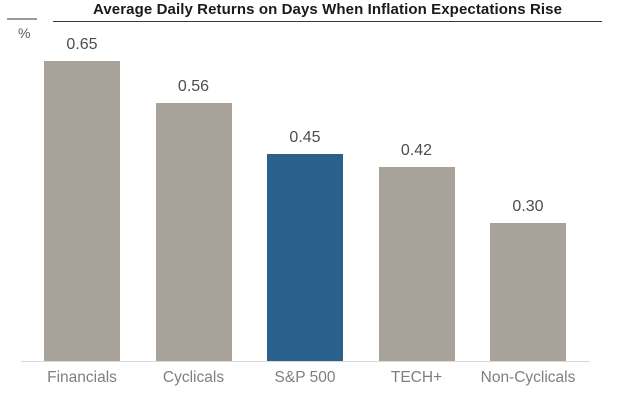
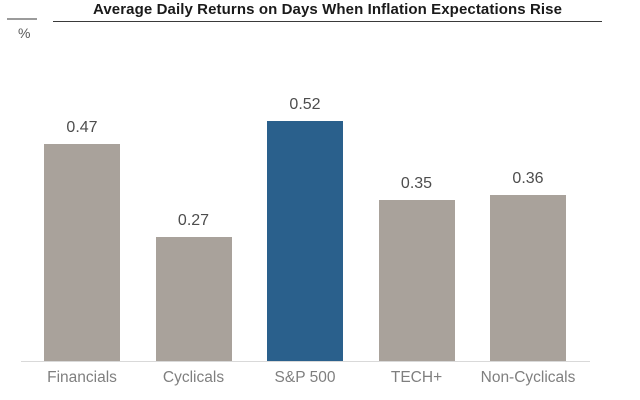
Financials: 0.65 -> 0.47
Cyclicals: 0.56 -> 0.27
S&P 500: 0.45 -> 0.52
TECH+: 0.42 -> 0.35
Non-Cyclicals: 0.30 -> 0.36
